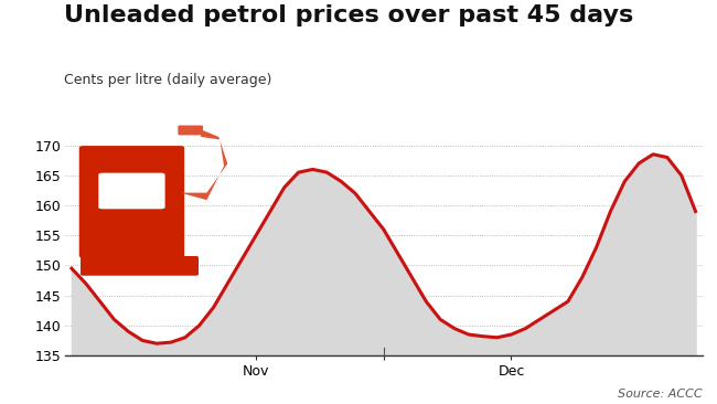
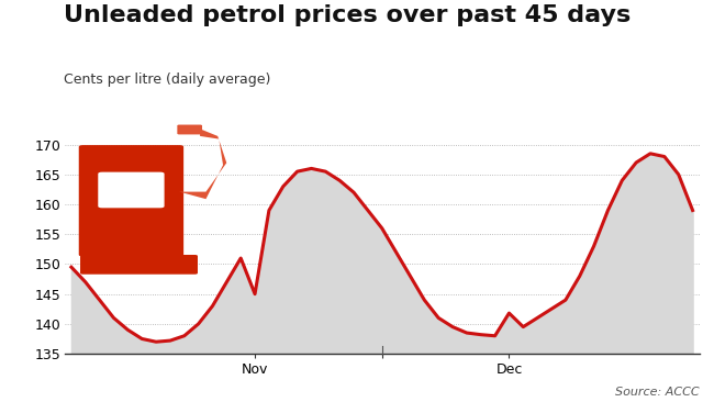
Nov: 155.0 -> 145.0
Dec: 138.5 -> 141.8
